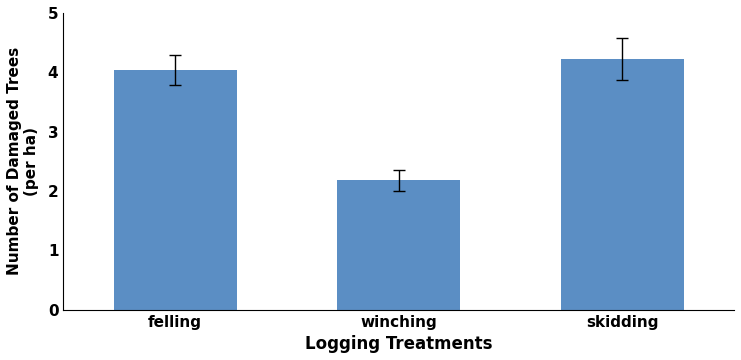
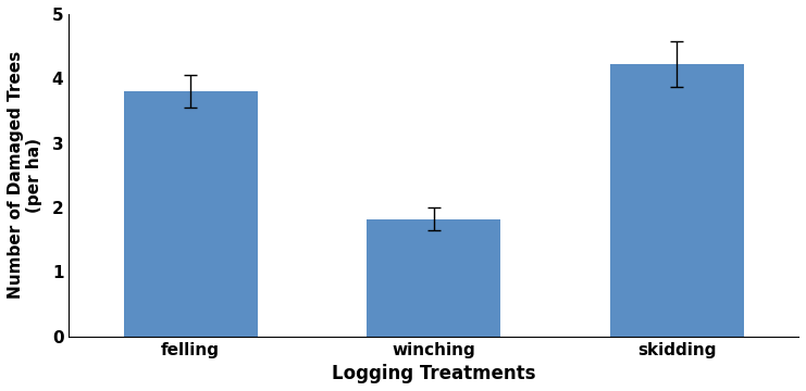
felling: 4.04 -> 3.80
winching: 2.18 -> 1.82
